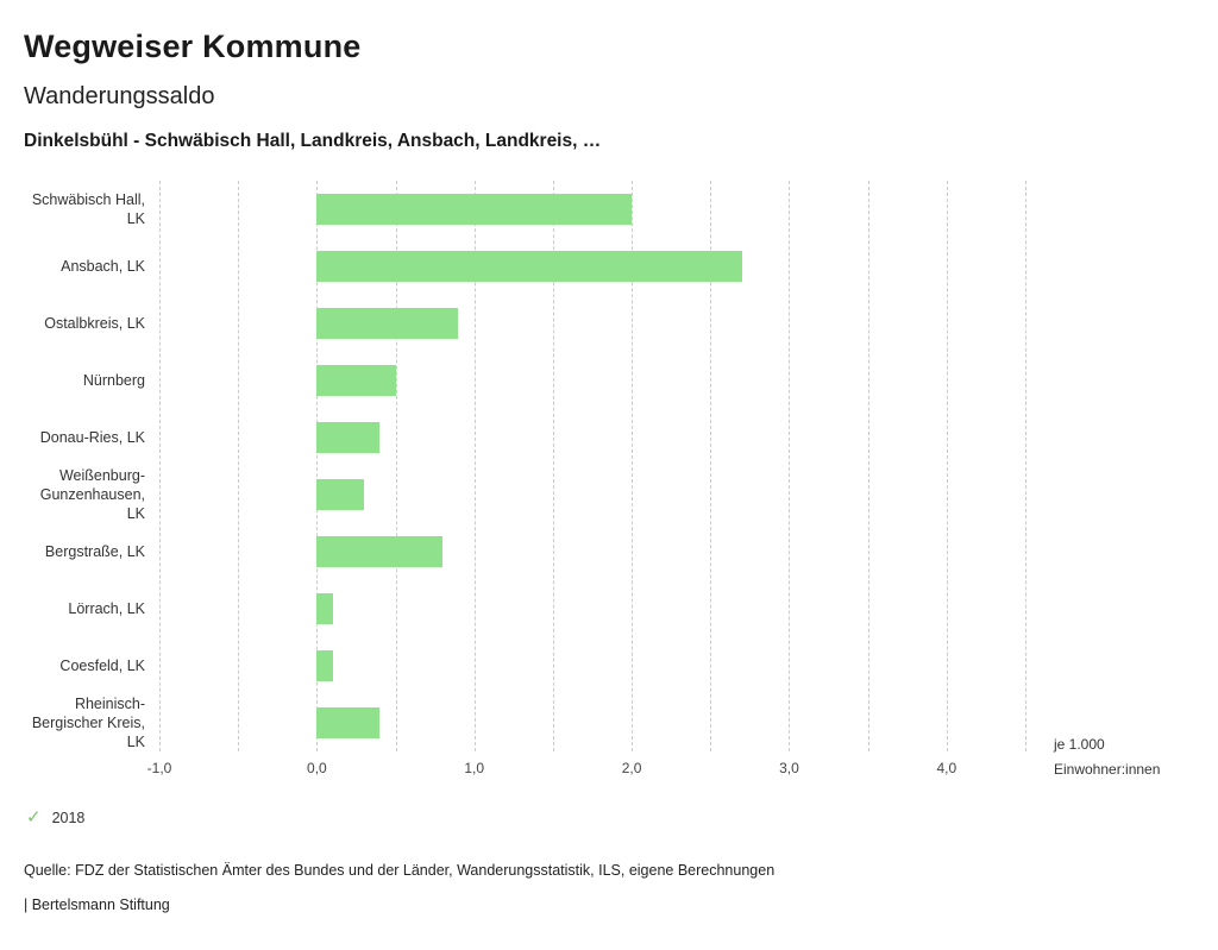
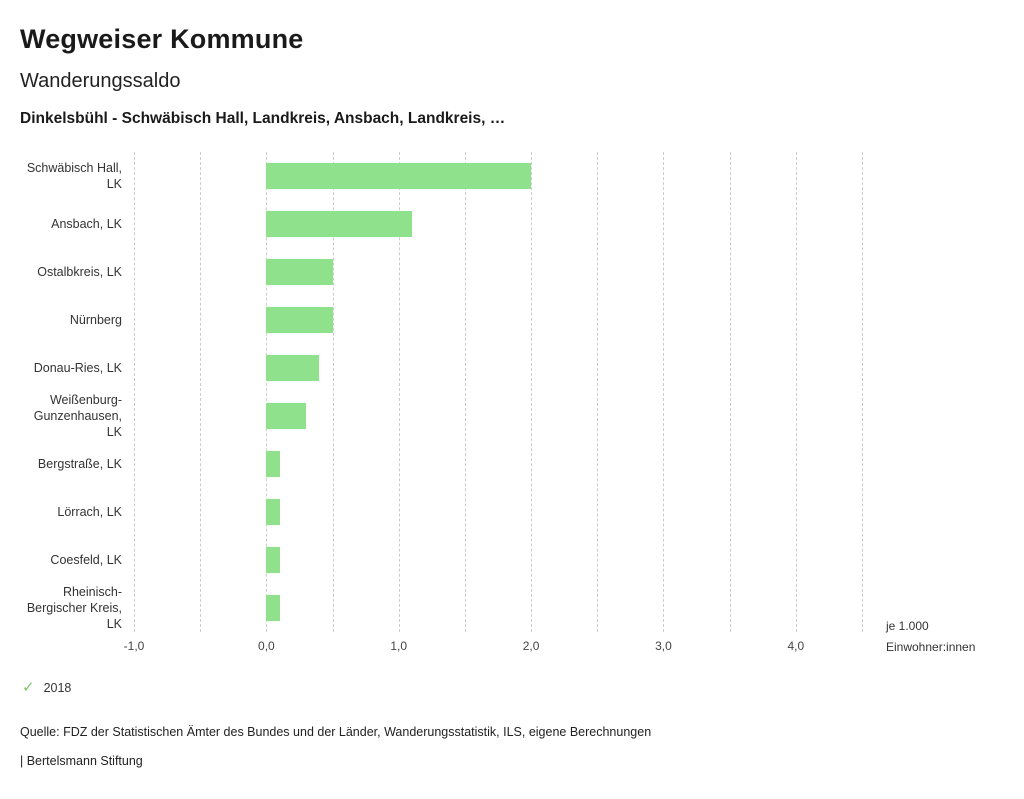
Ansbach, LK: 2,7 -> 1,1
Ostalbkreis, LK: 0,9 -> 0,5
Bergstraße, LK: 0,8 -> 0,1
Rheinisch-Bergischer Kreis, LK: 0,4 -> 0,1
